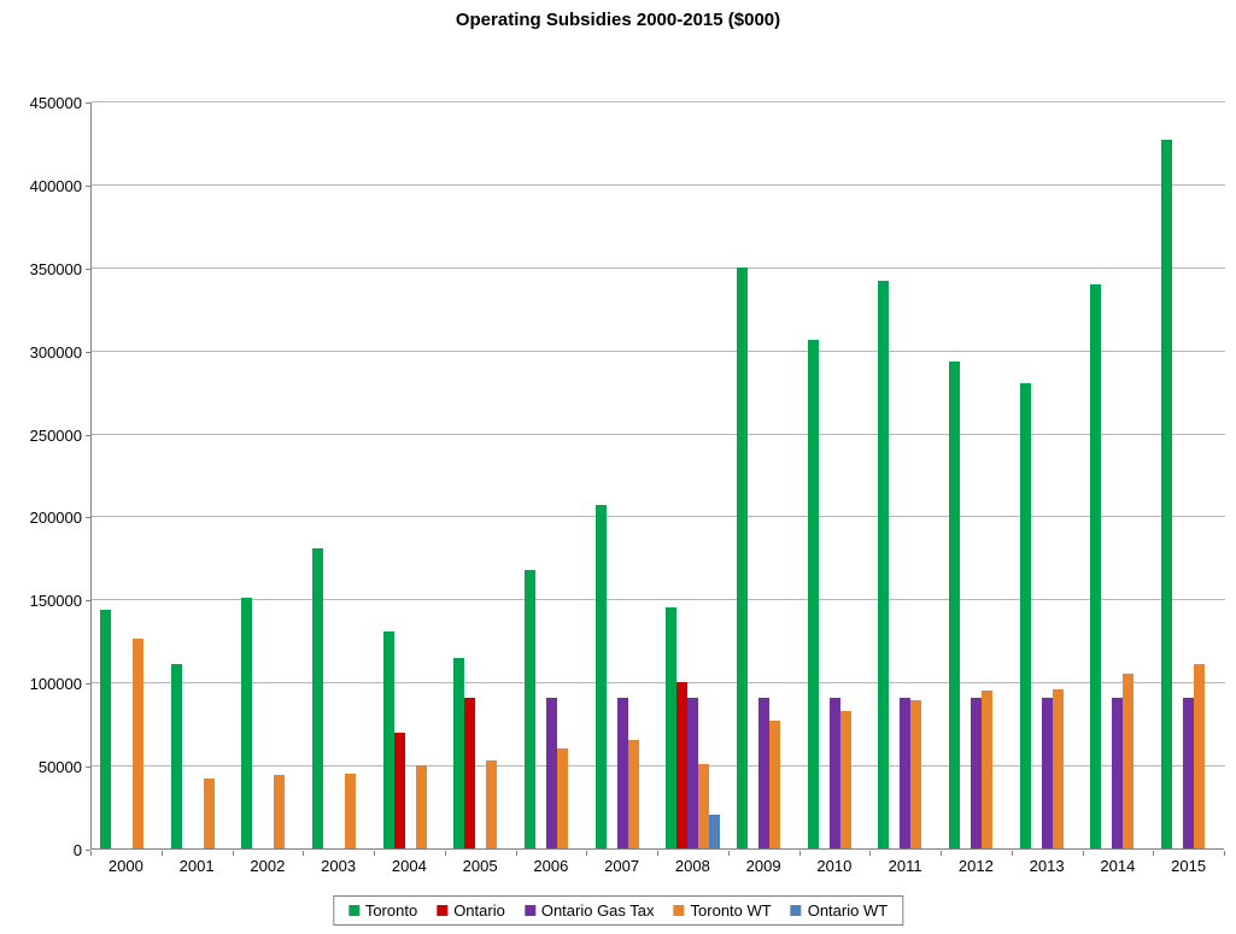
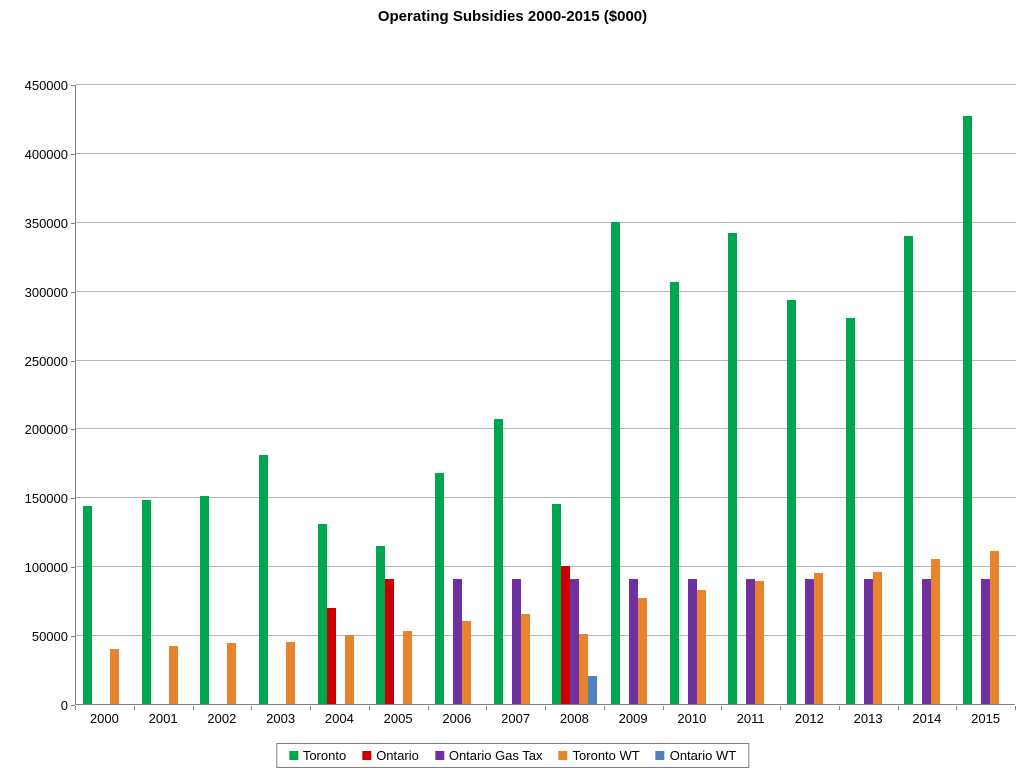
Toronto WT/2000: 126000 -> 40000
Toronto/2001: 111000 -> 148000
